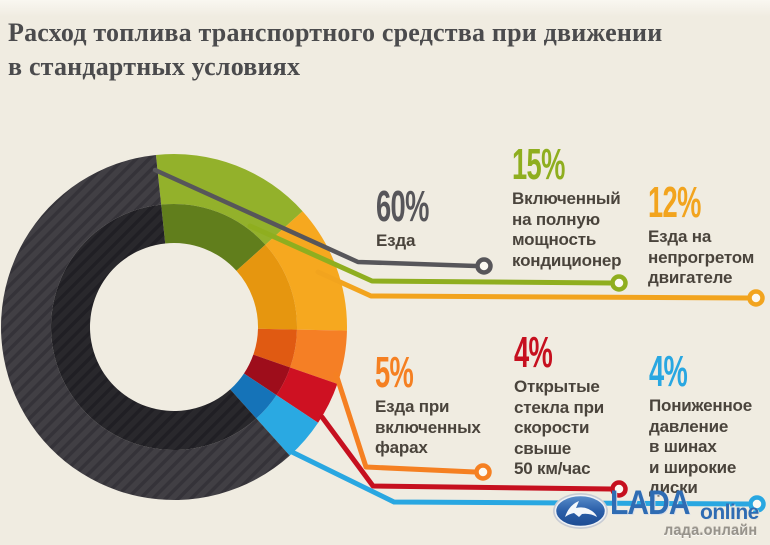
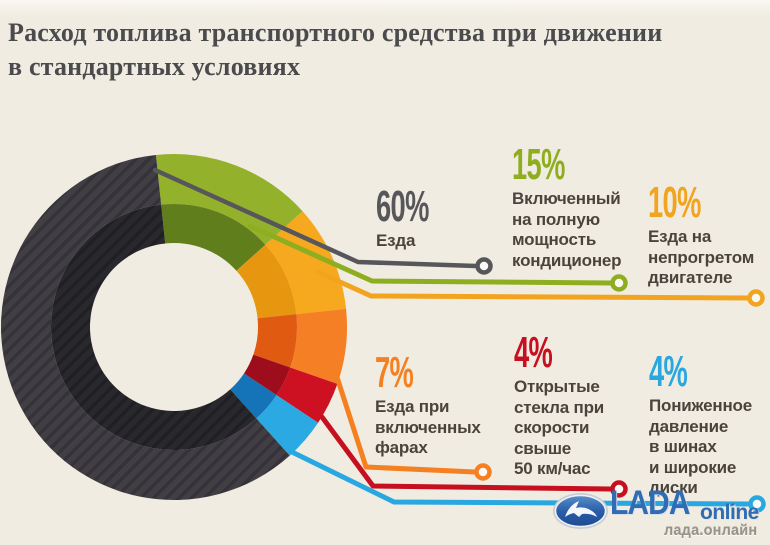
Езда на непрогретом двигателе: 12% -> 10%
Езда при включенных фарах: 5% -> 7%
